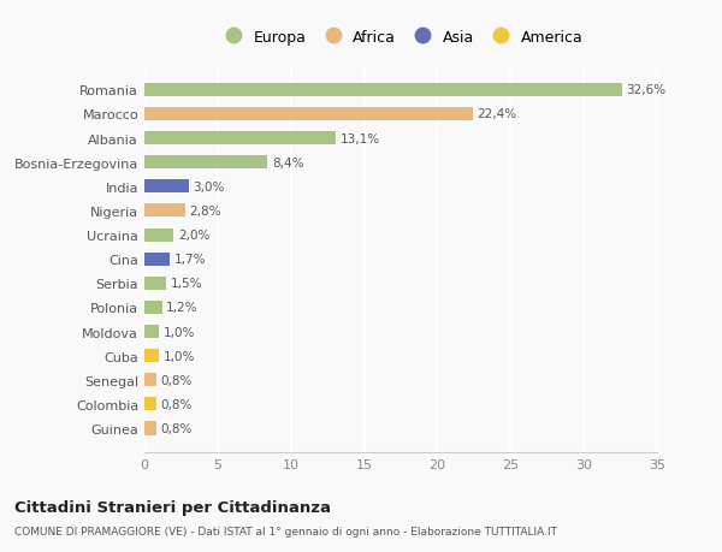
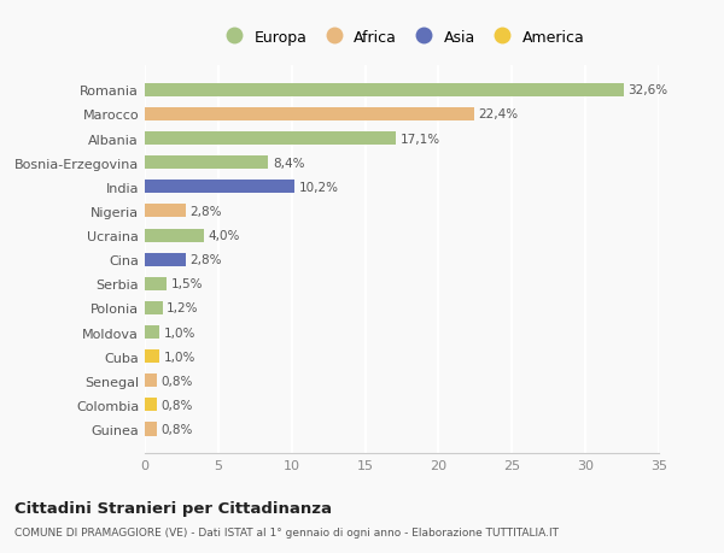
Albania: 13,1% -> 17,1%
India: 3,0% -> 10,2%
Ucraina: 2,0% -> 4,0%
Cina: 1,7% -> 2,8%
